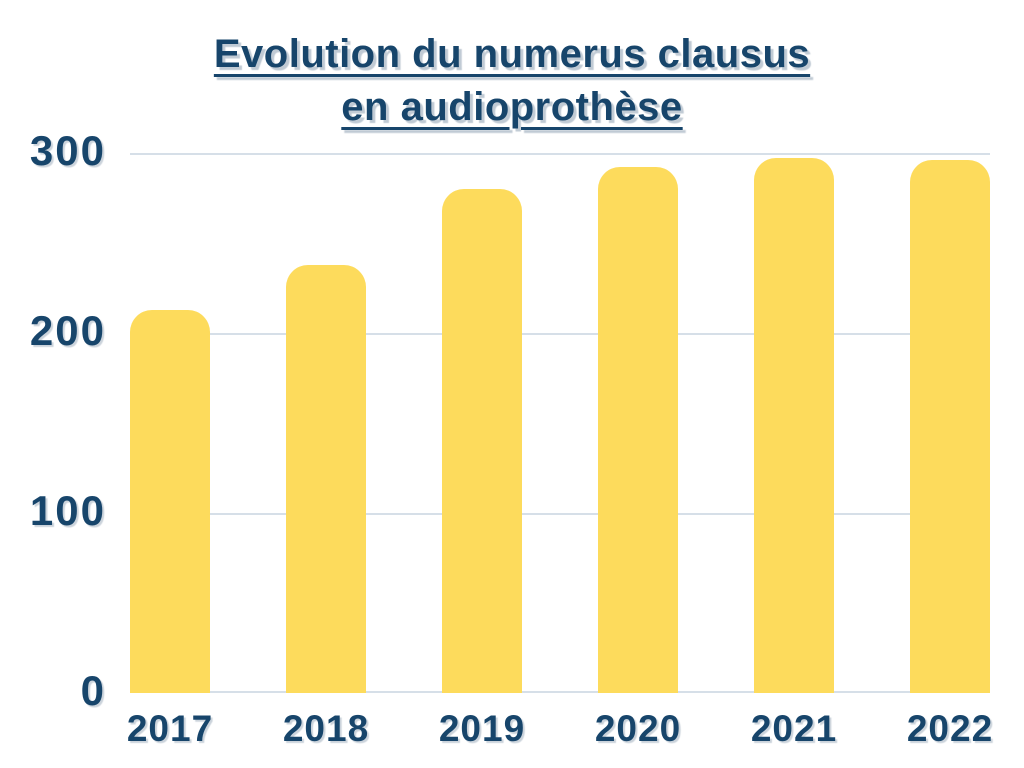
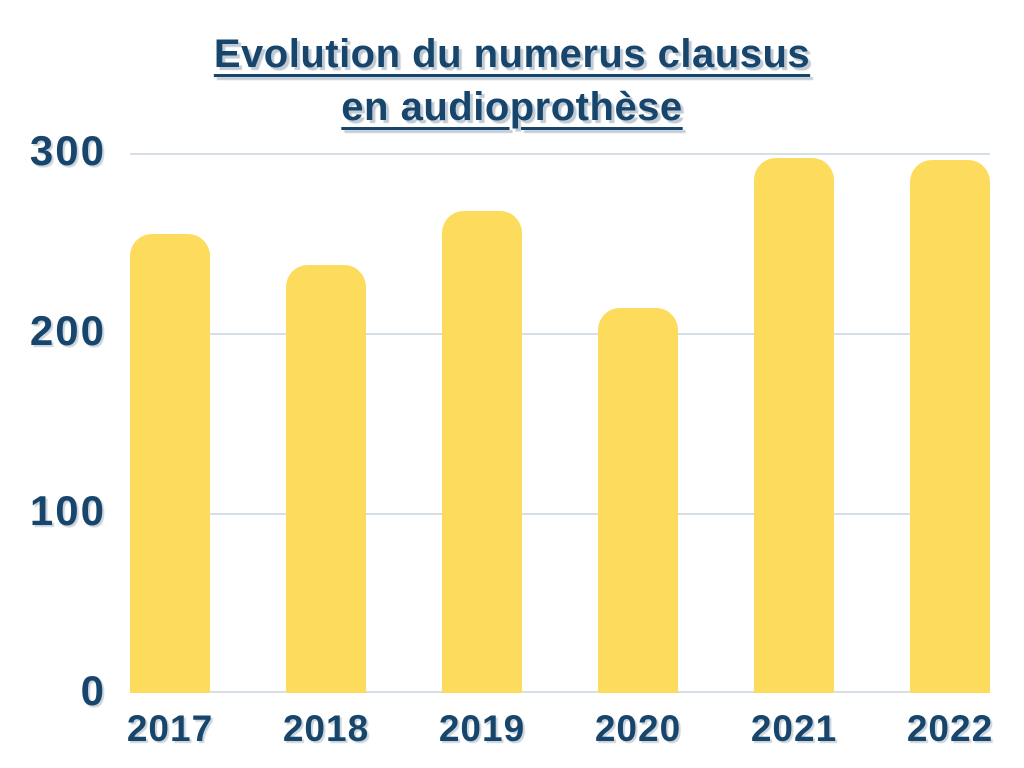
2017: 213 -> 255
2019: 280 -> 268
2020: 292 -> 214
